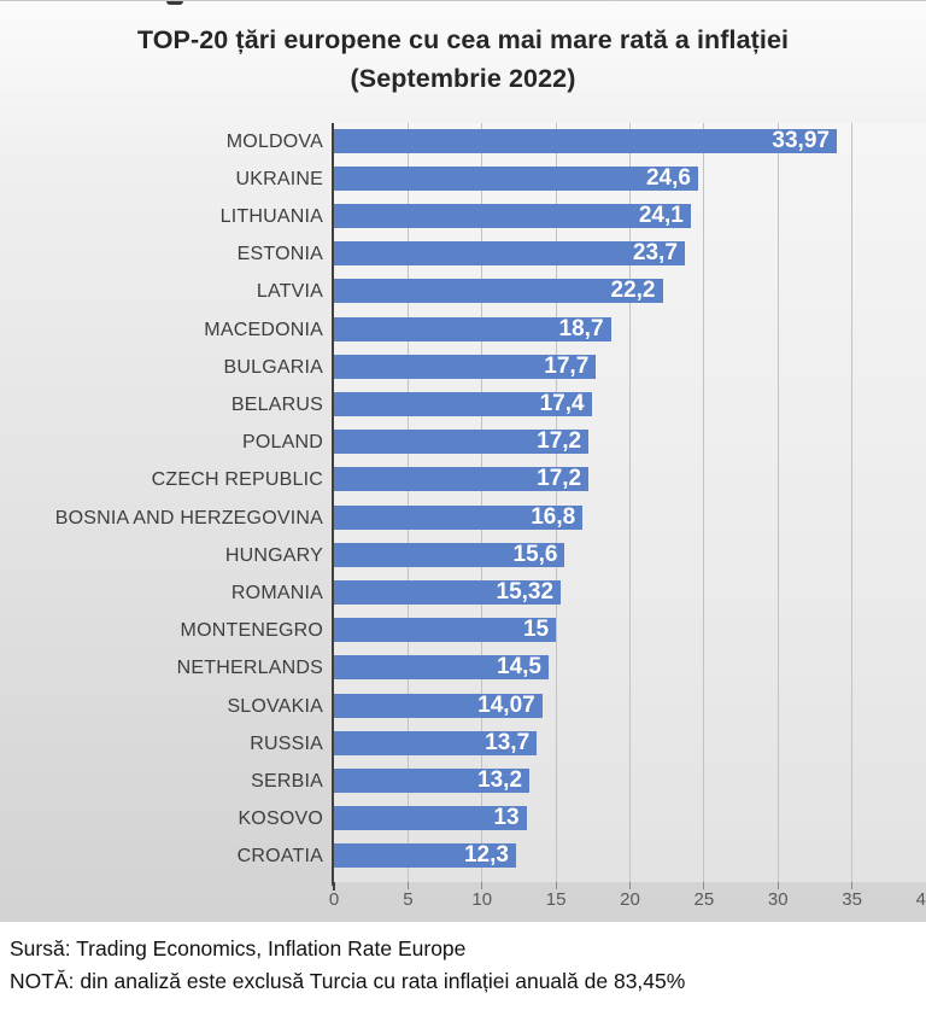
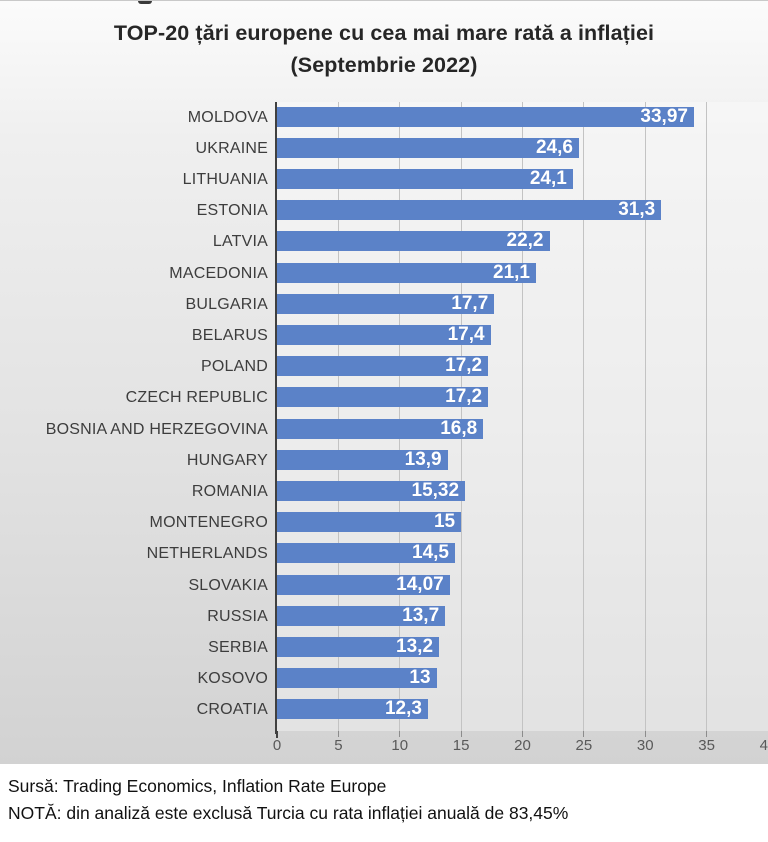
ESTONIA: 23,7 -> 31,3
MACEDONIA: 18,7 -> 21,1
HUNGARY: 15,6 -> 13,9
